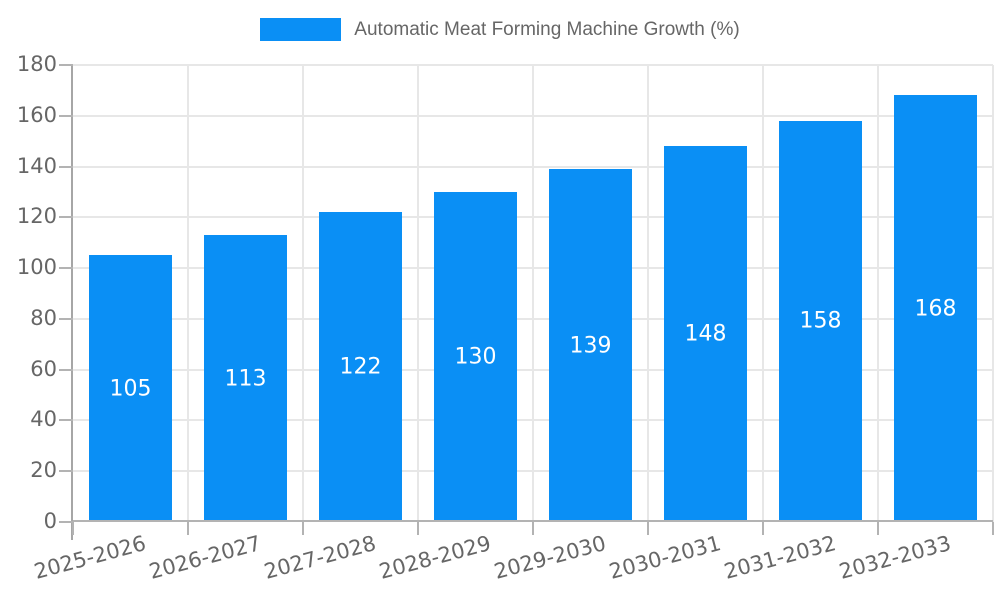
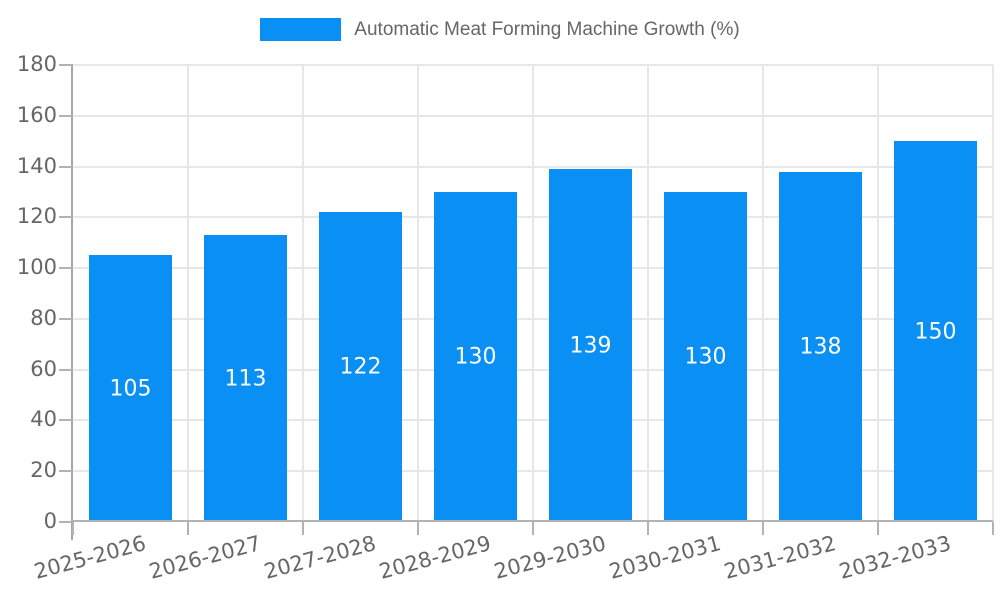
2030-2031: 148 -> 130
2031-2032: 158 -> 138
2032-2033: 168 -> 150
